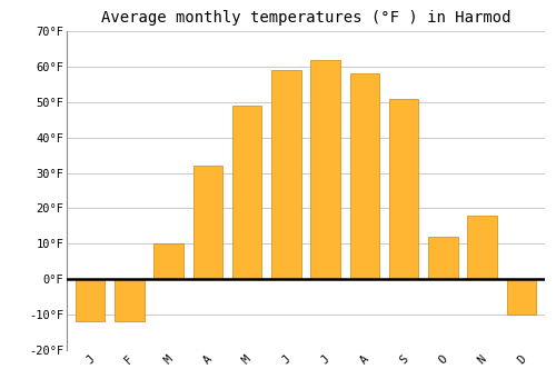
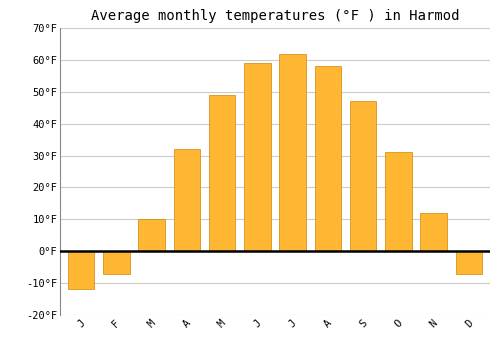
F: -12°F -> -7°F
S: 51°F -> 47°F
O: 12°F -> 31°F
N: 18°F -> 12°F
D: -10°F -> -7°F
